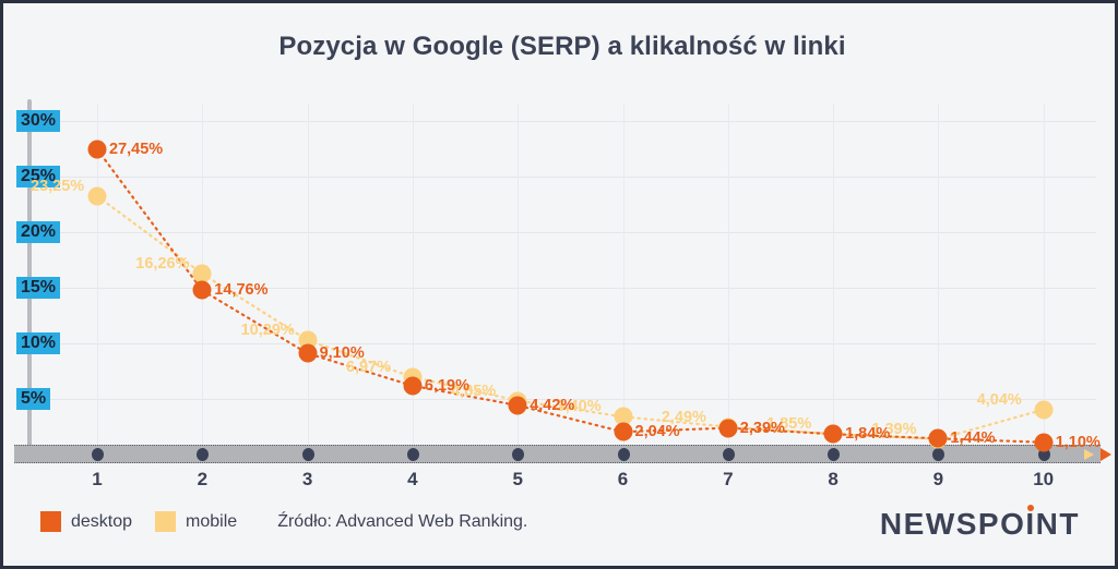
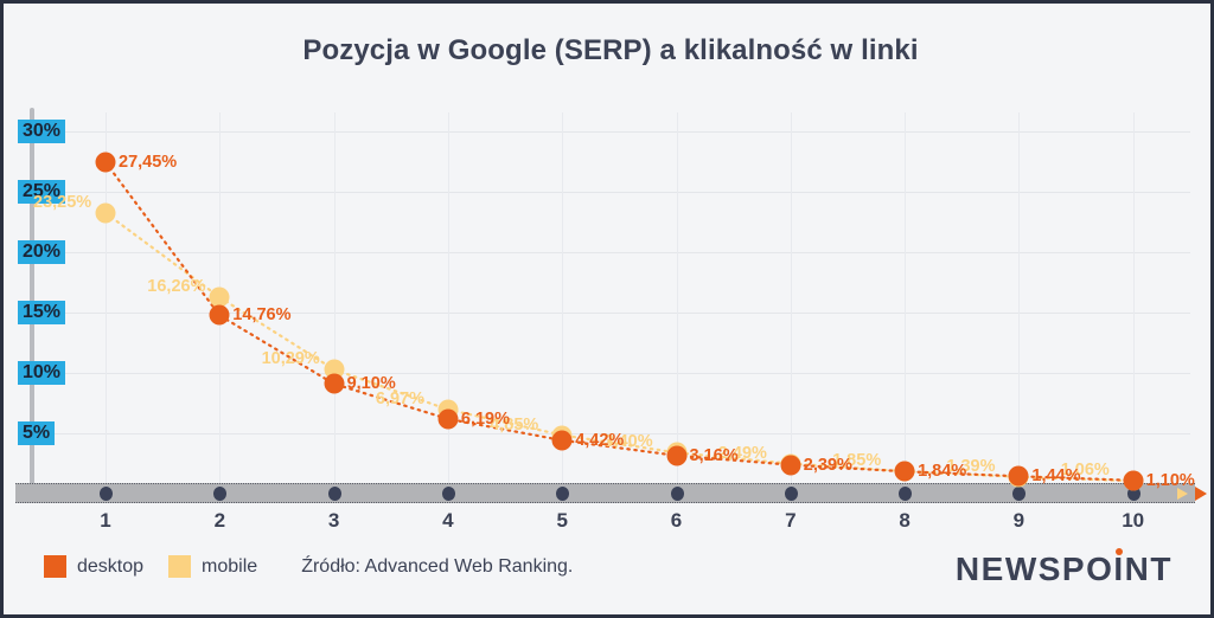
desktop/6: 2,04% -> 3,16%
mobile/10: 4,04% -> 1,06%
